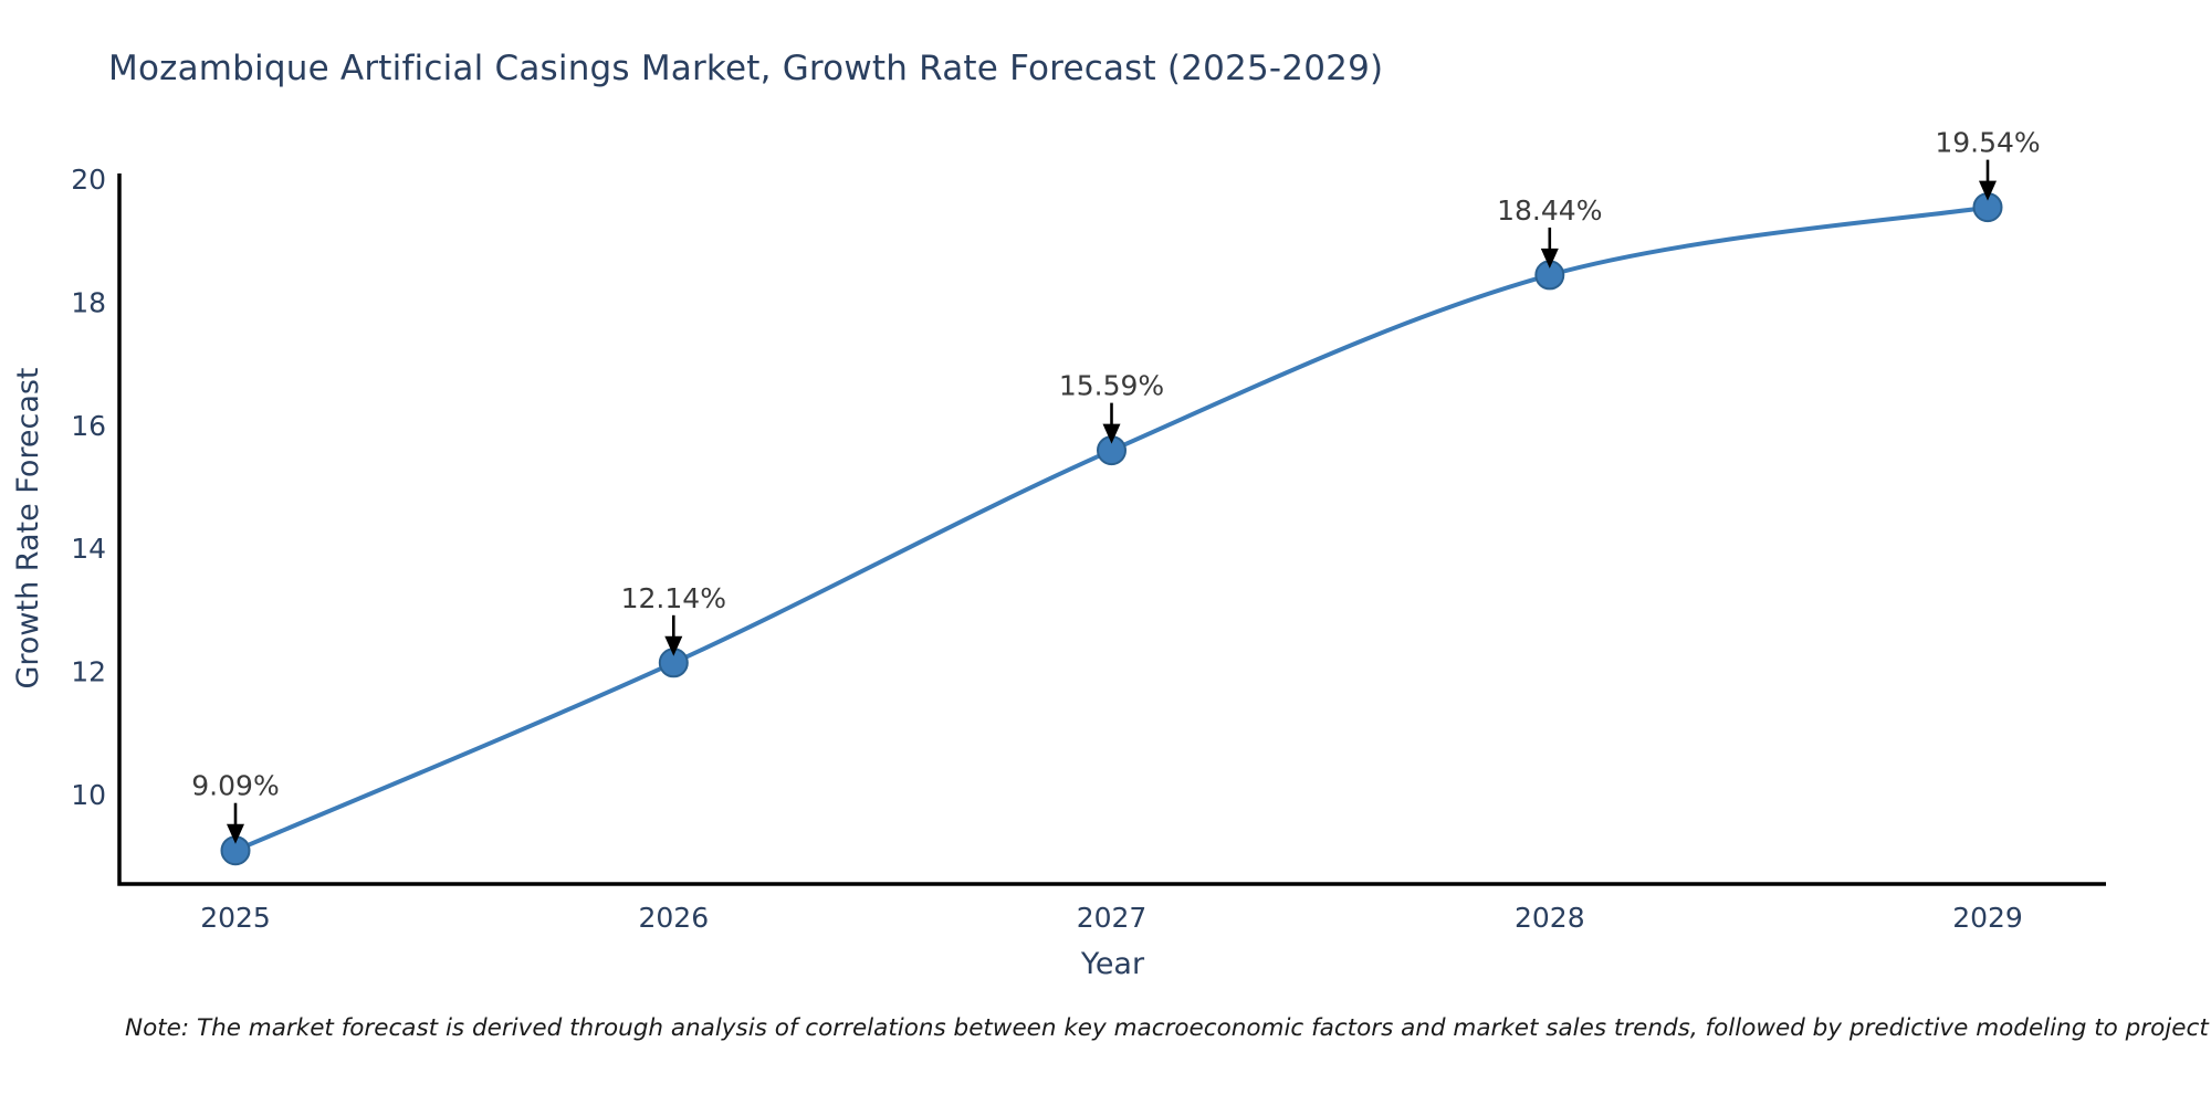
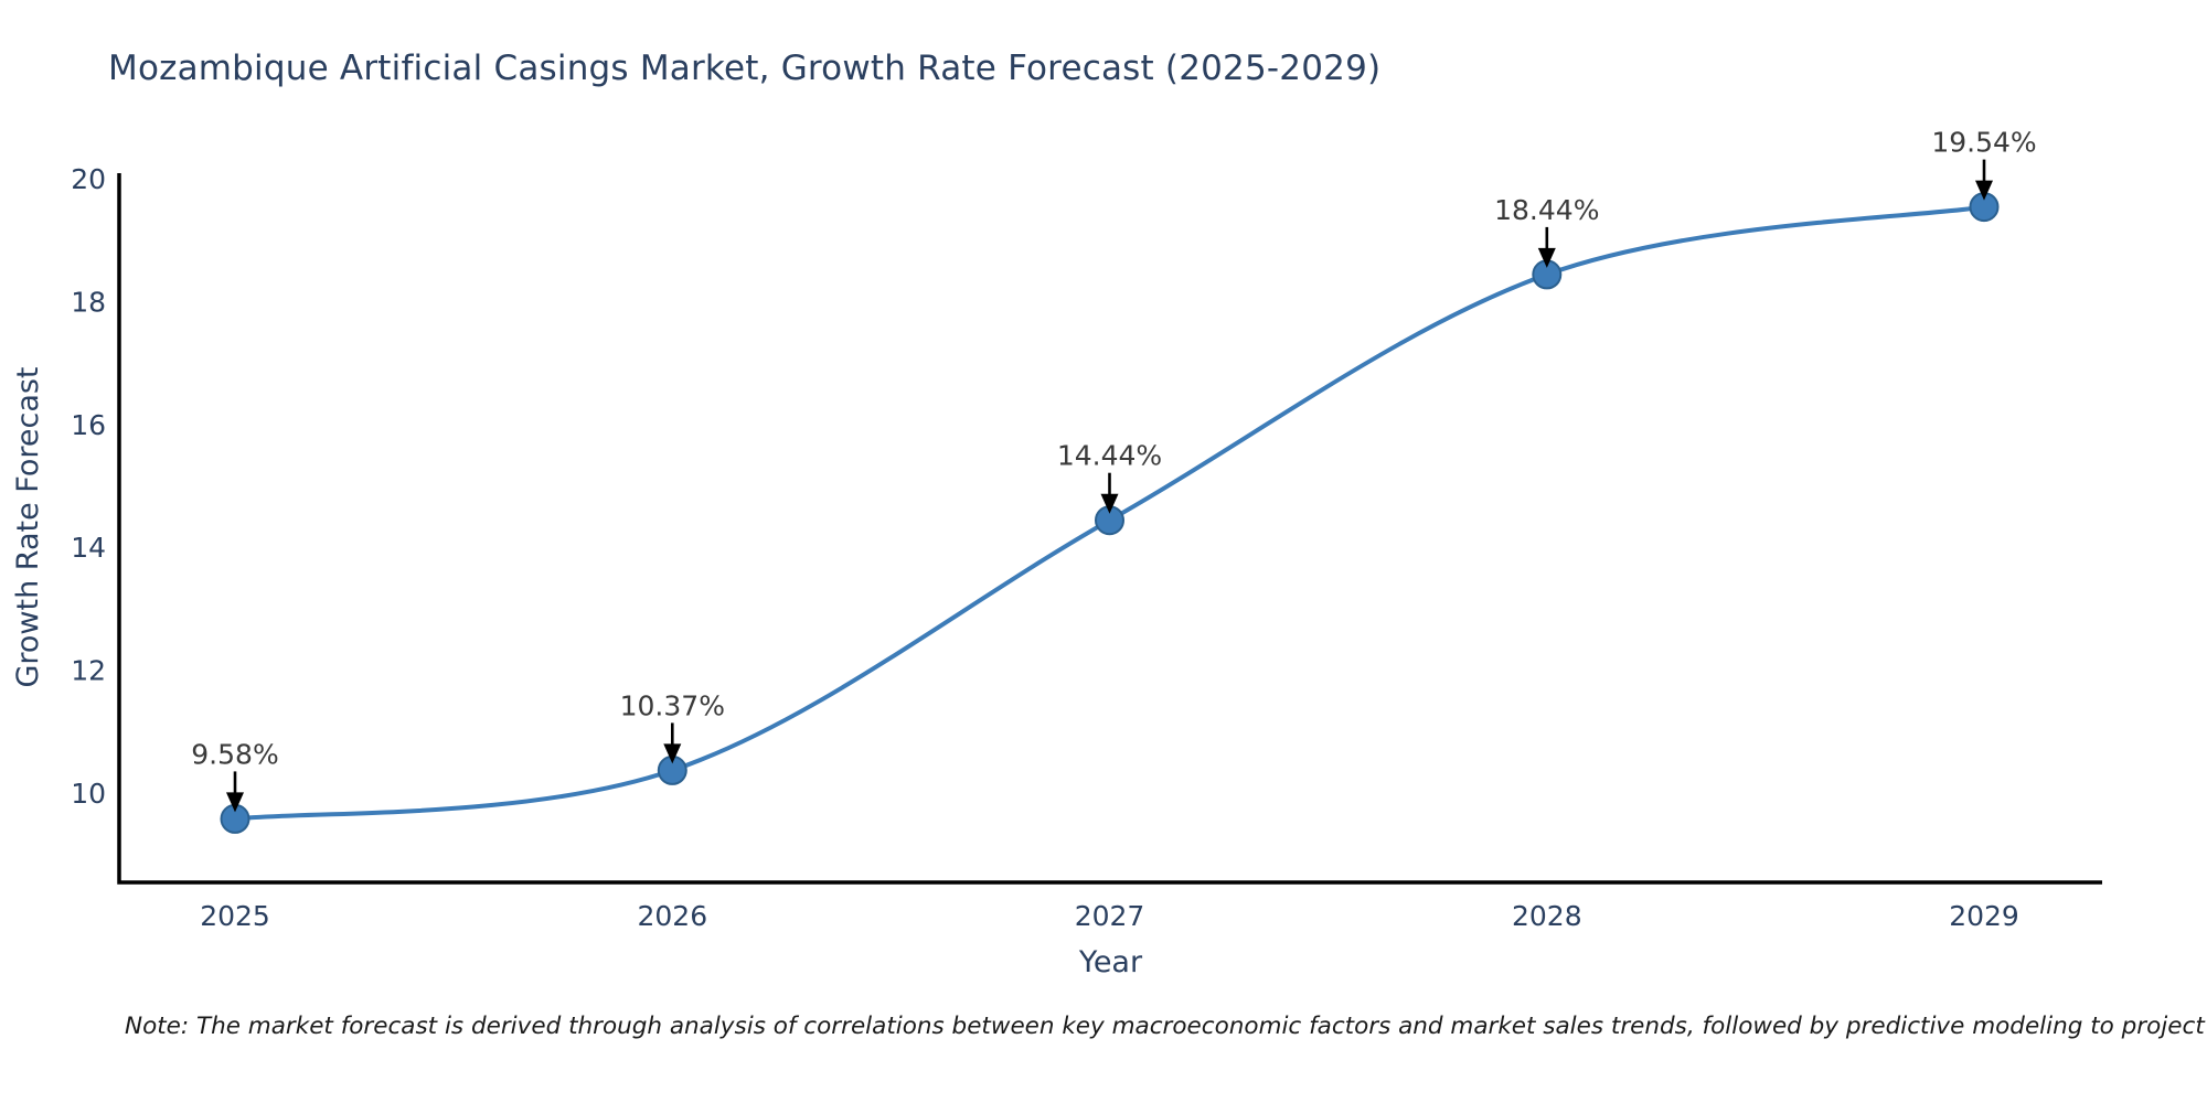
2025: 9.09% -> 9.58%
2026: 12.14% -> 10.37%
2027: 15.59% -> 14.44%
